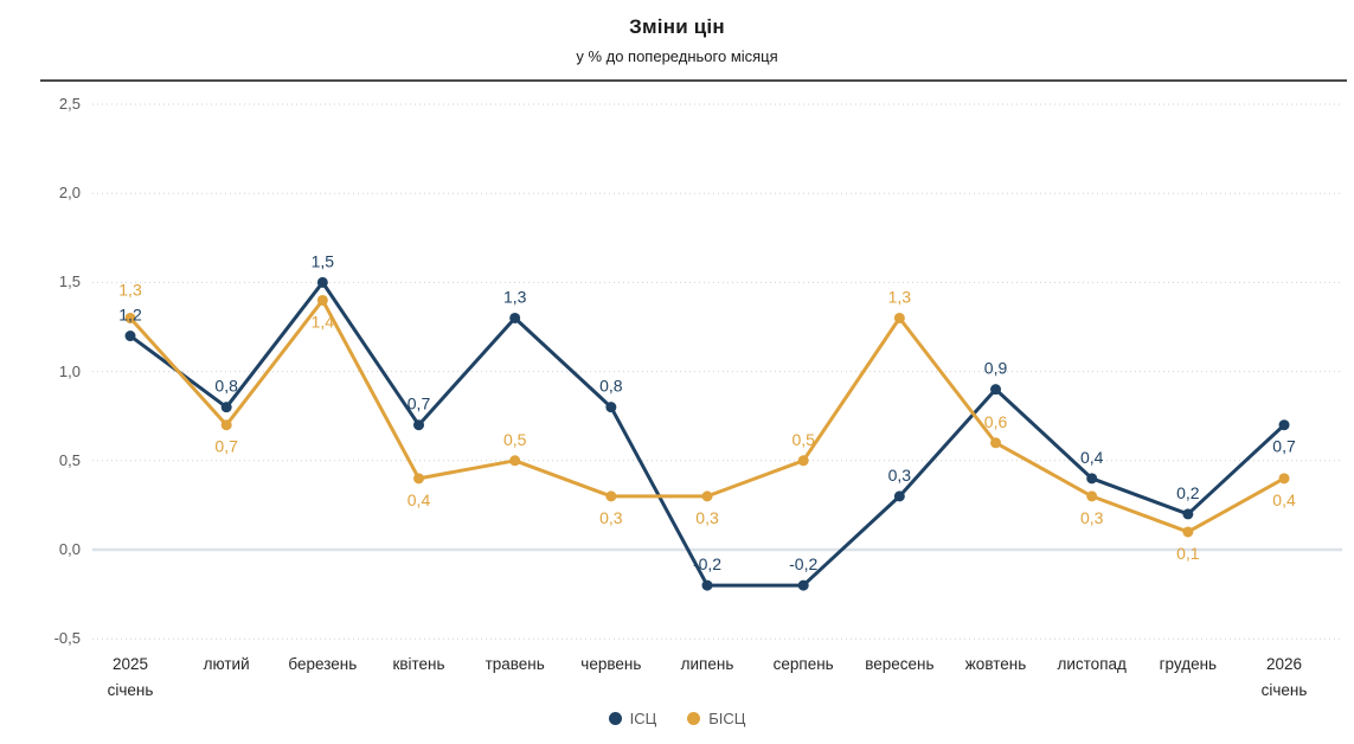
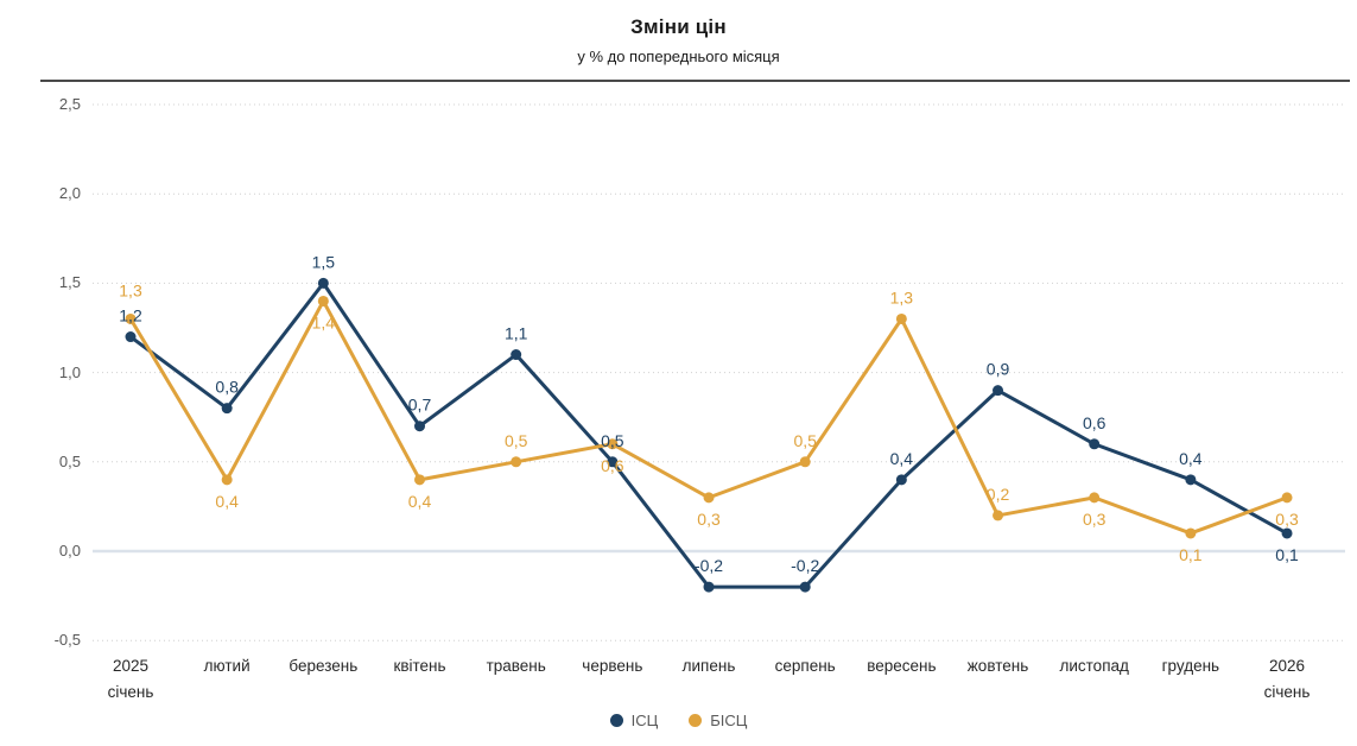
БІСЦ/лютий: 0,7 -> 0,4
ІСЦ/травень: 1,3 -> 1,1
ІСЦ/червень: 0,8 -> 0,5
БІСЦ/червень: 0,3 -> 0,6
ІСЦ/вересень: 0,3 -> 0,4
БІСЦ/жовтень: 0,6 -> 0,2
ІСЦ/листопад: 0,4 -> 0,6
ІСЦ/грудень: 0,2 -> 0,4
ІСЦ/2026 січень: 0,7 -> 0,1
БІСЦ/2026 січень: 0,4 -> 0,3
